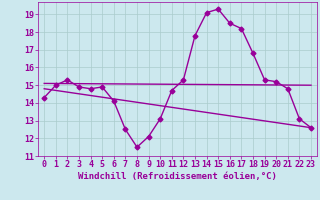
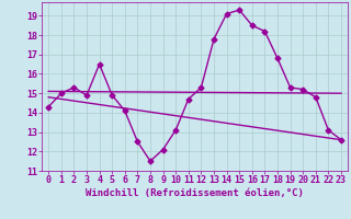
4: 14.8 -> 16.5
